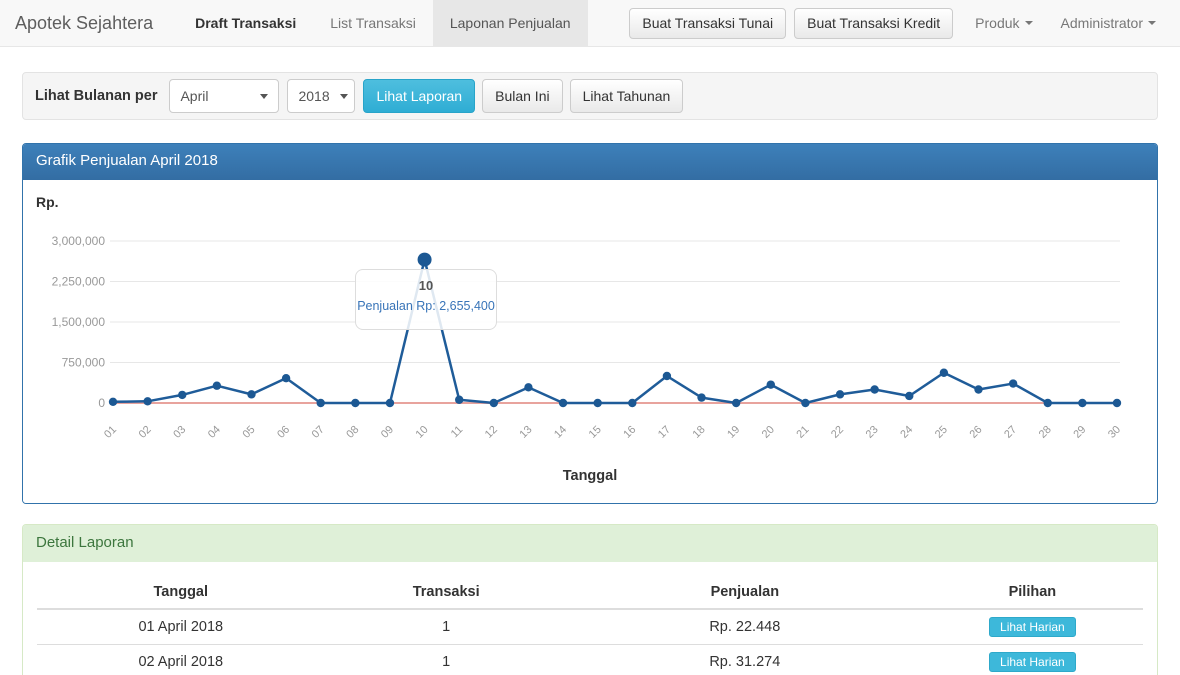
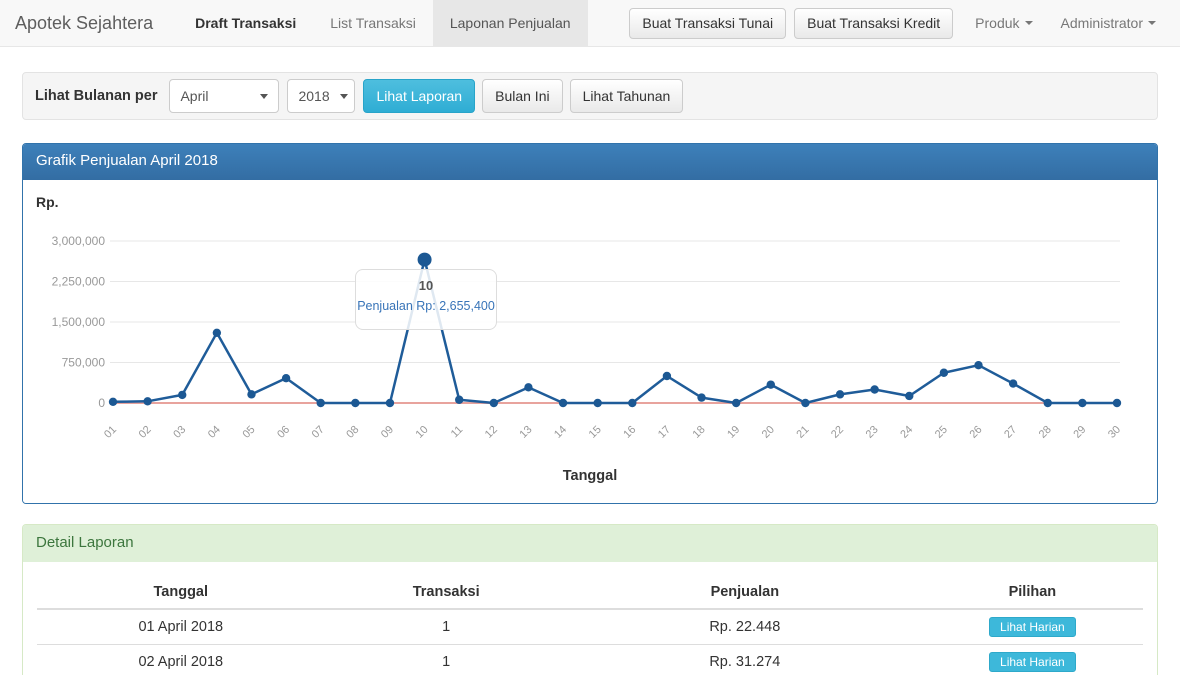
04: 300000 -> 1300000
26: 200000 -> 700000
